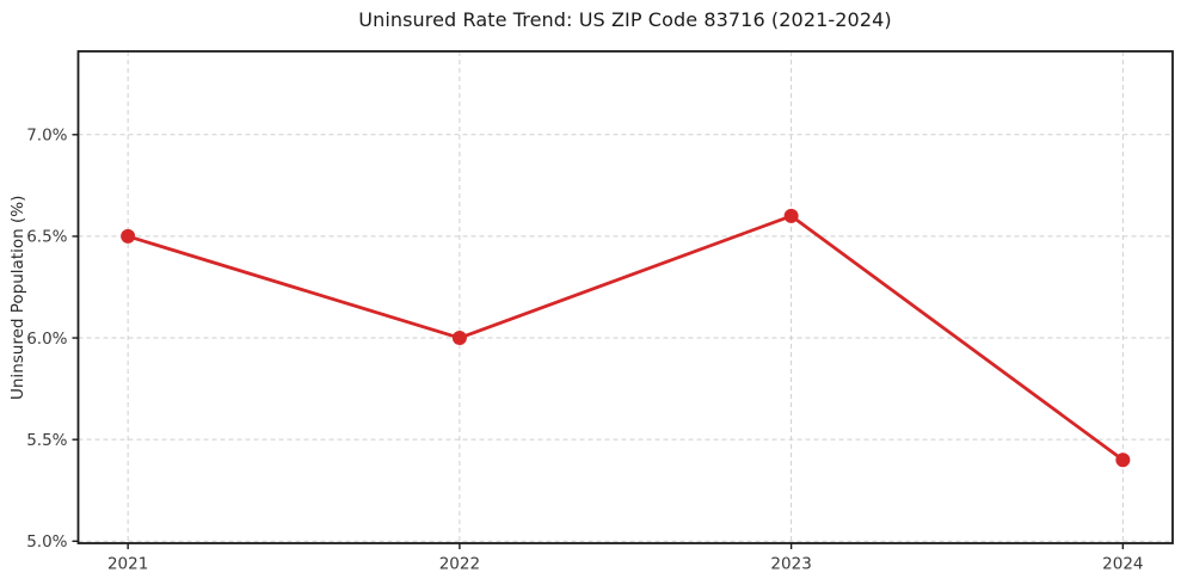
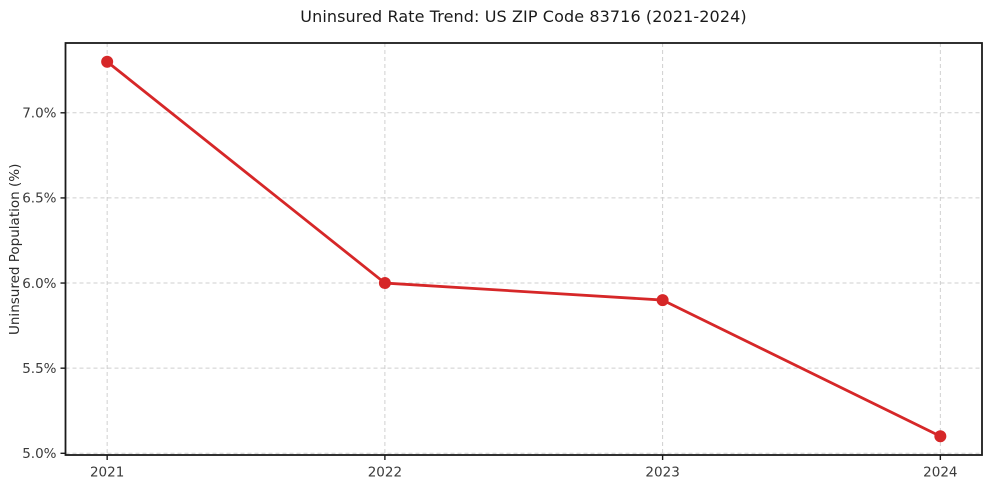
2021: 6.5% -> 7.3%
2023: 6.6% -> 5.9%
2024: 5.4% -> 5.1%
